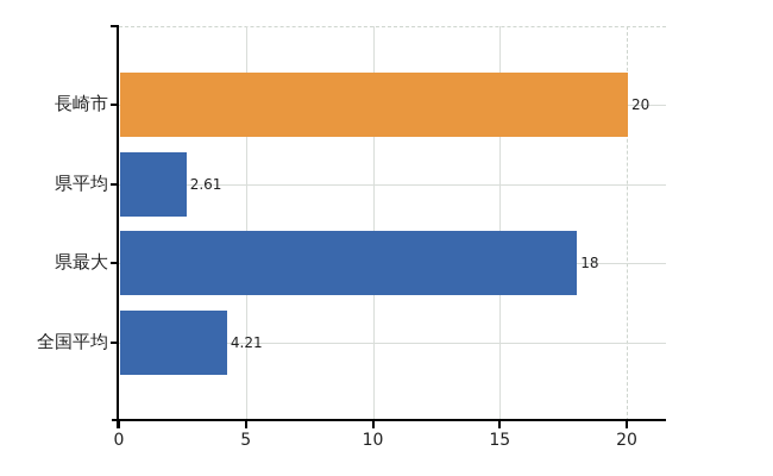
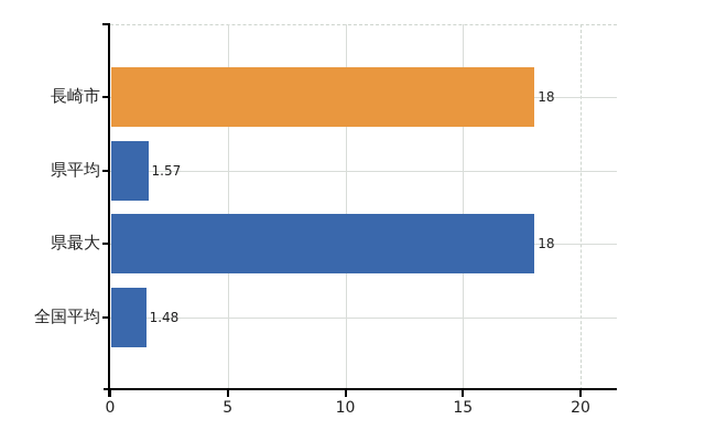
長崎市: 20 -> 18
県平均: 2.61 -> 1.57
全国平均: 4.21 -> 1.48
